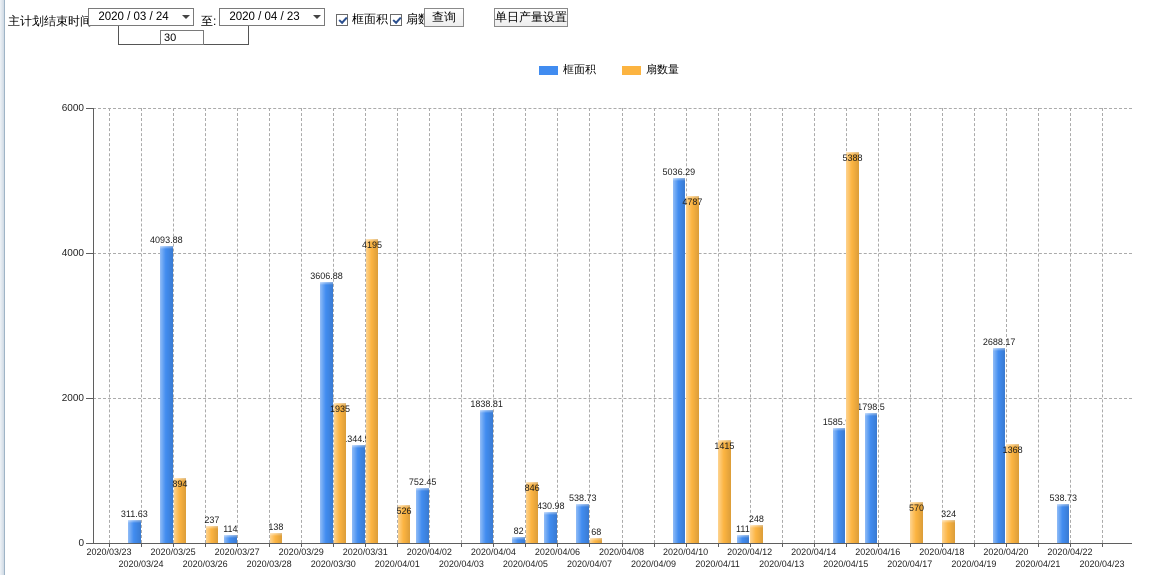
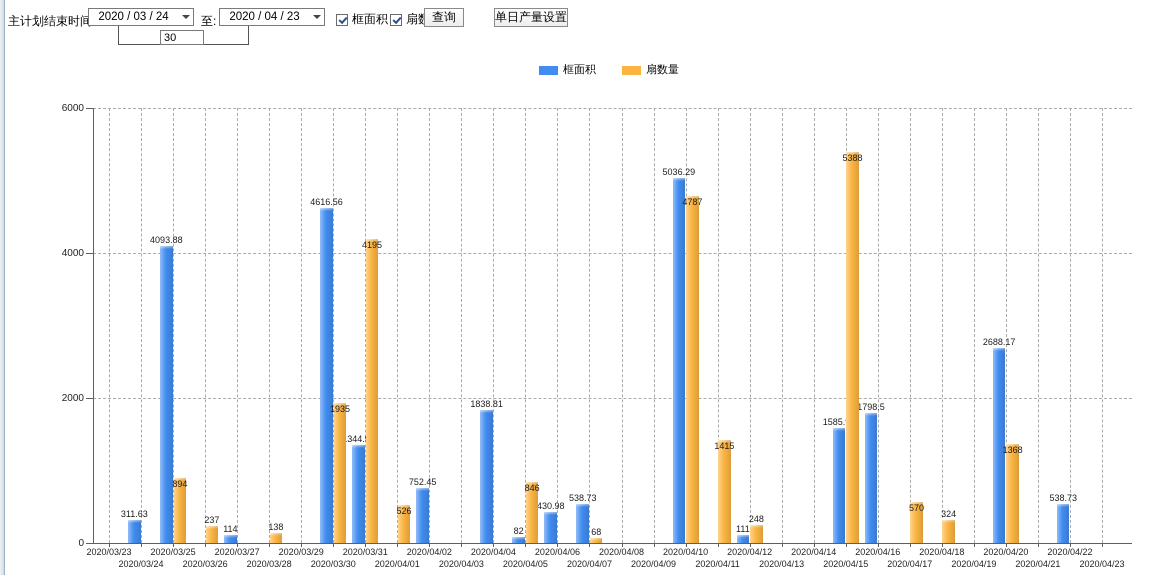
框面积/2020/03/30: 3606.88 -> 4616.56
